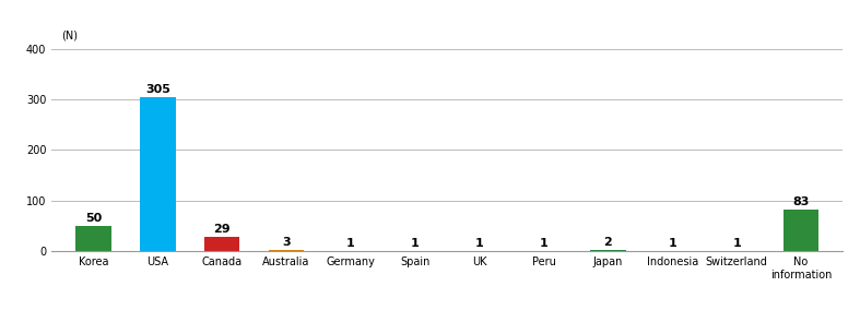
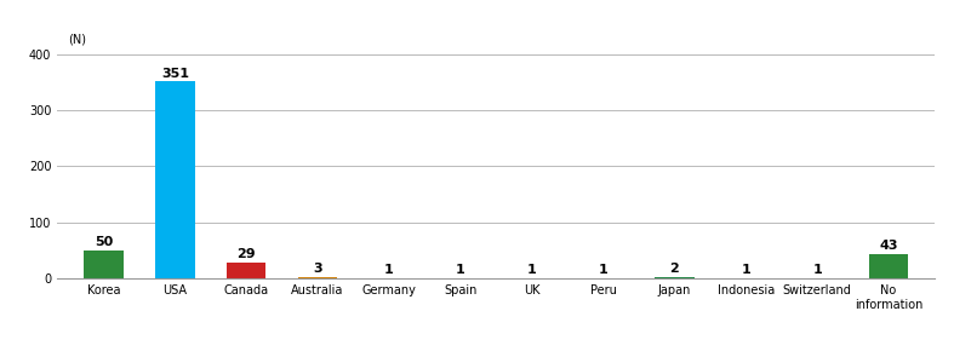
USA: 305 -> 351
No information: 83 -> 43
